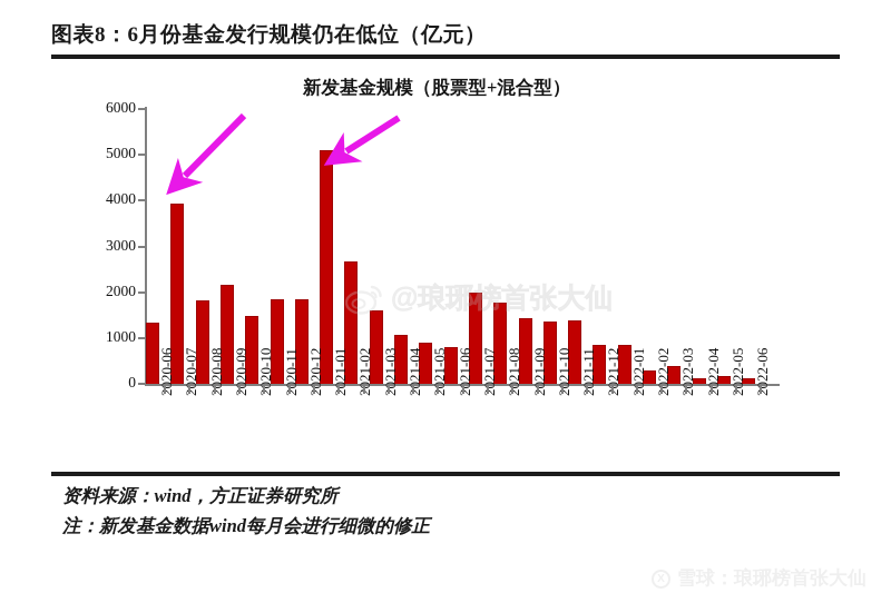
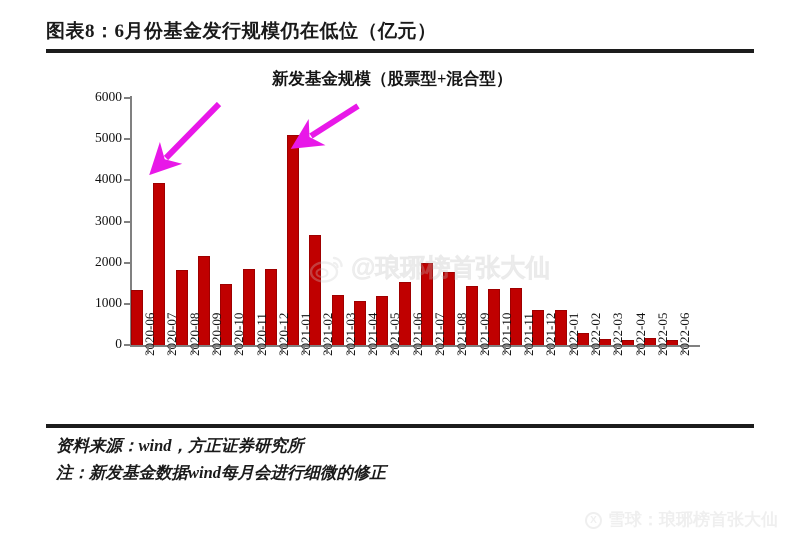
2021-03: 1600 -> 1200
2021-05: 900 -> 1200
2021-06: 800 -> 1500
2022-03: 400 -> 200
